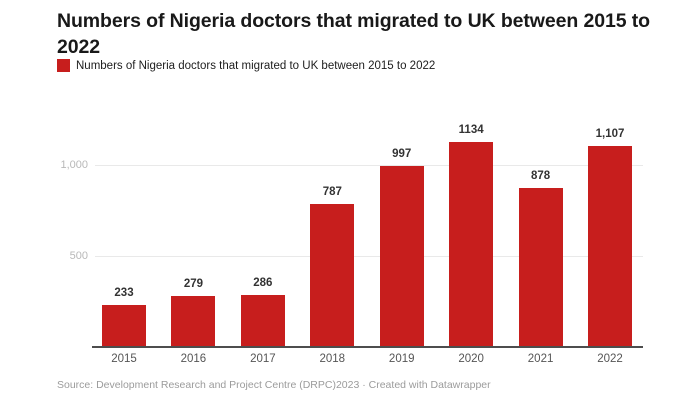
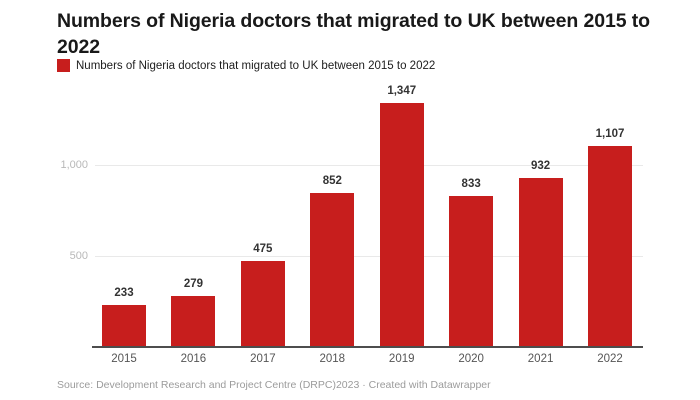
2017: 286 -> 475
2018: 787 -> 852
2019: 997 -> 1,347
2020: 1134 -> 833
2021: 878 -> 932
